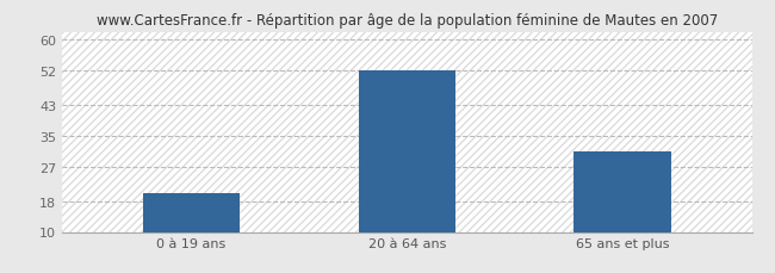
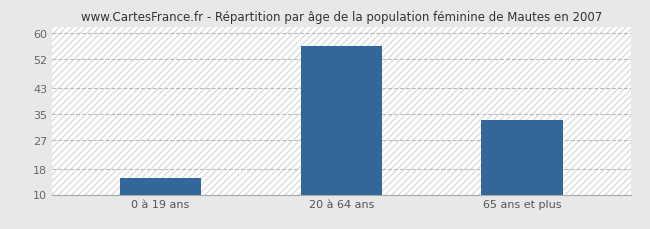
0 à 19 ans: 20 -> 15
20 à 64 ans: 52 -> 56
65 ans et plus: 31 -> 33
